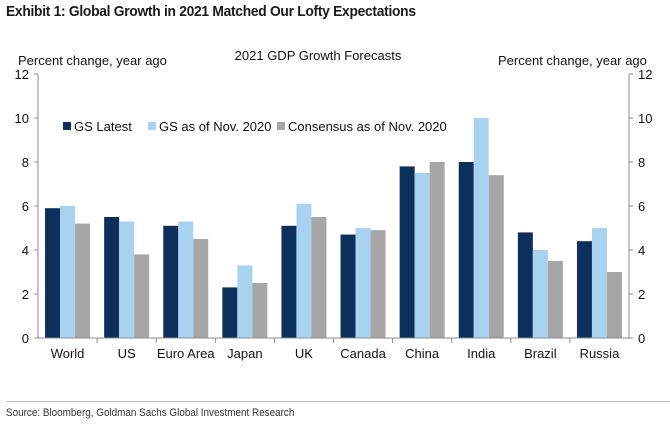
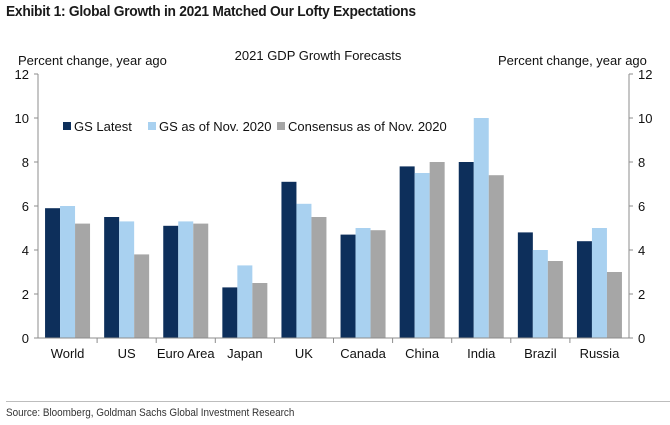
Consensus as of Nov. 2020/Euro Area: 4.5 -> 5.2
GS Latest/UK: 5.1 -> 7.1
